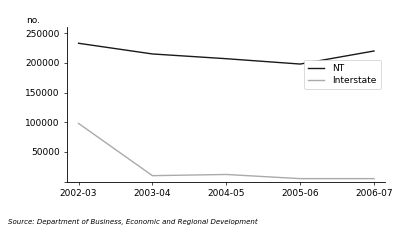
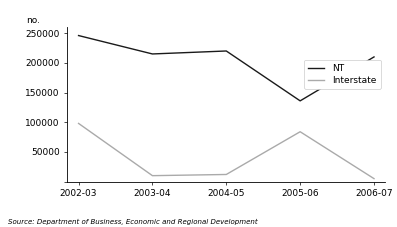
NT/2002-03: 233000 -> 246000
NT/2004-05: 207000 -> 220000
NT/2005-06: 198000 -> 136000
Interstate/2005-06: 5000 -> 84000
NT/2006-07: 220000 -> 210000
